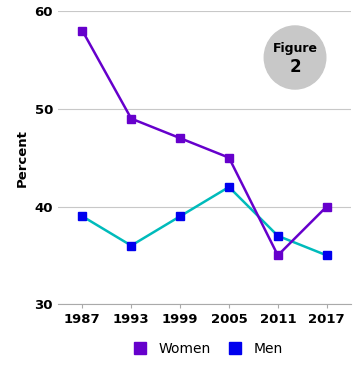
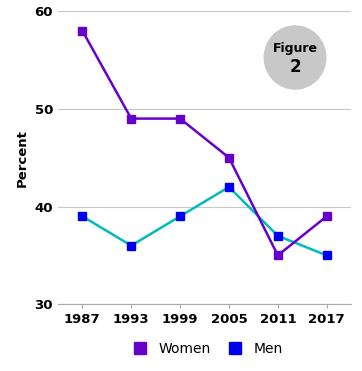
Women/1999: 47 -> 49
Women/2017: 40 -> 39
